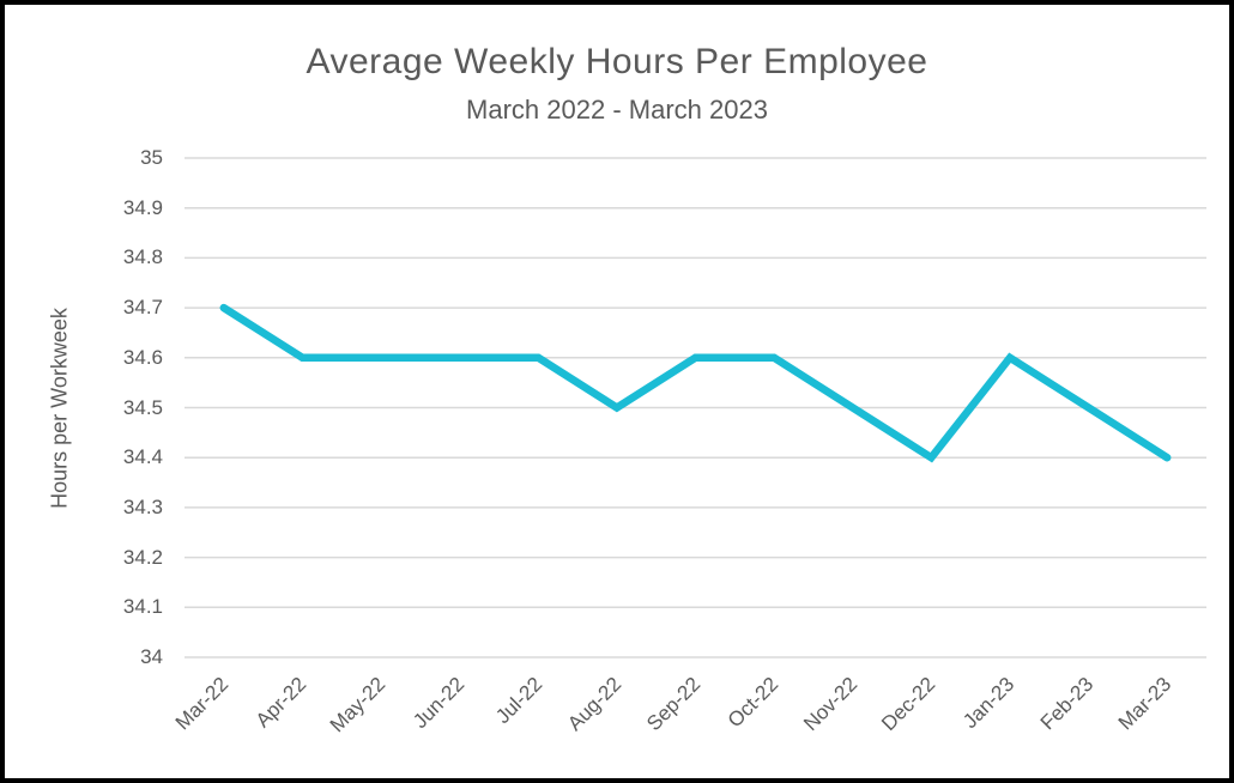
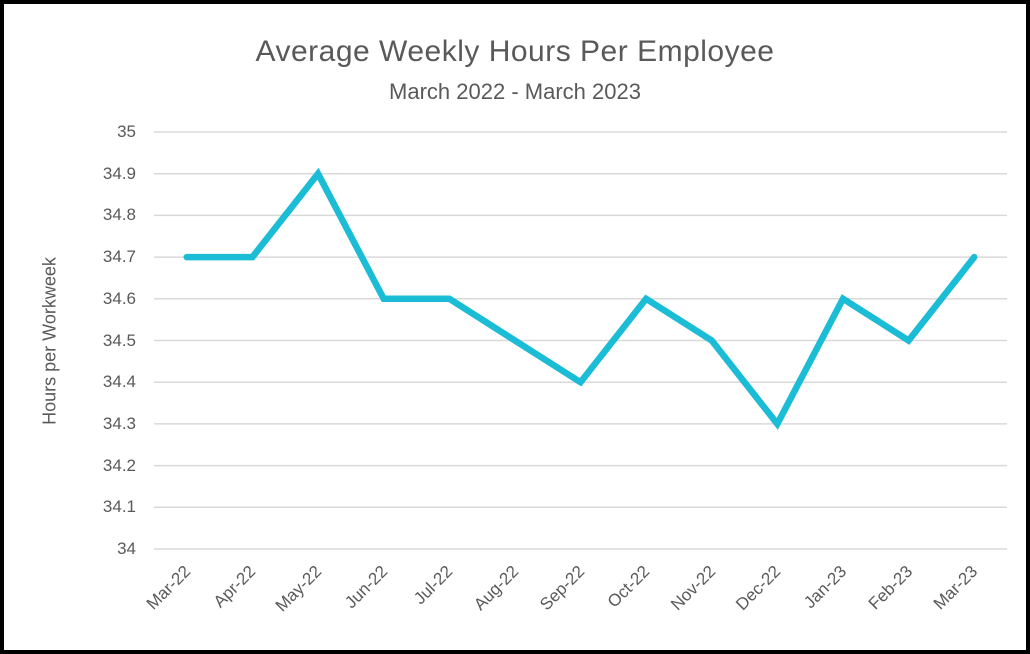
Apr-22: 34.6 -> 34.7
May-22: 34.6 -> 34.9
Sep-22: 34.6 -> 34.4
Dec-22: 34.4 -> 34.3
Mar-23: 34.4 -> 34.7
